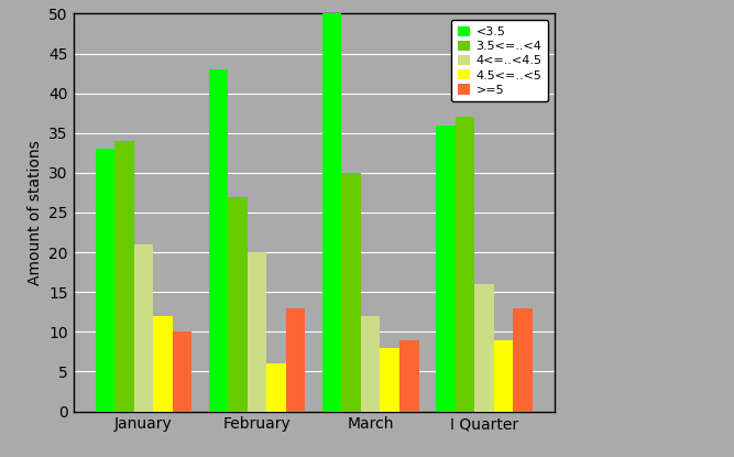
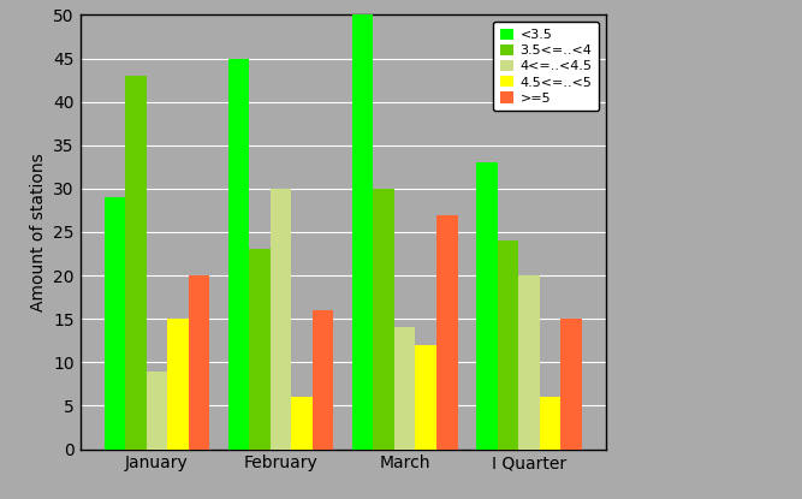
<3.5/January: 33 -> 29
3.5<=..<4/January: 34 -> 43
4<=..<4.5/January: 21 -> 9
4.5<=..<5/January: 12 -> 15
>=5/January: 10 -> 20
<3.5/February: 43 -> 45
3.5<=..<4/February: 27 -> 23
4<=..<4.5/February: 20 -> 30
>=5/February: 13 -> 16
4<=..<4.5/March: 12 -> 14
4.5<=..<5/March: 8 -> 12
>=5/March: 9 -> 27
<3.5/I Quarter: 36 -> 33
3.5<=..<4/I Quarter: 37 -> 24
4<=..<4.5/I Quarter: 16 -> 20
4.5<=..<5/I Quarter: 9 -> 6
>=5/I Quarter: 13 -> 15
